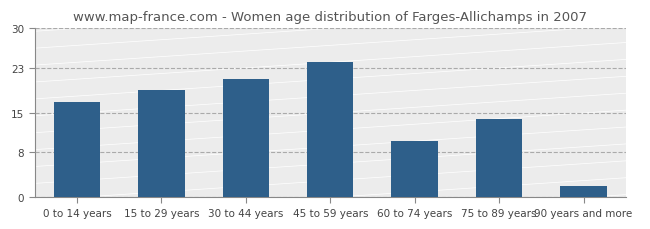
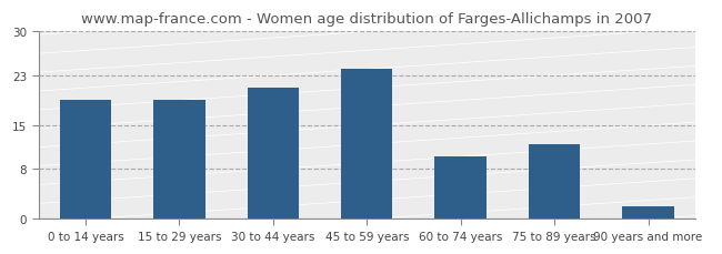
0 to 14 years: 17 -> 19
75 to 89 years: 14 -> 12
